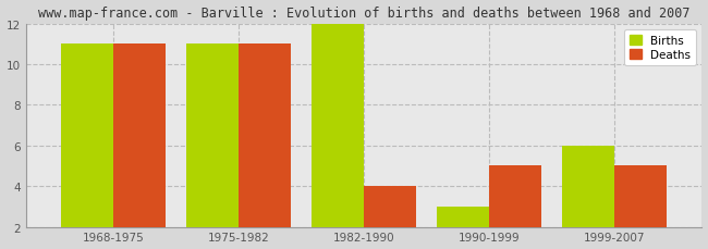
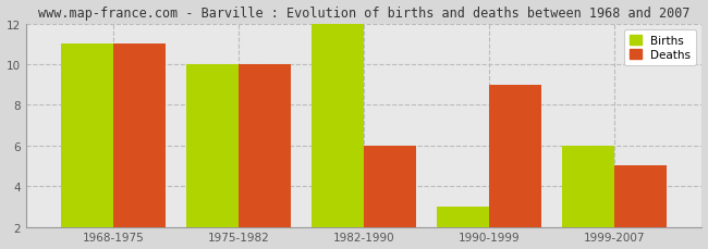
Births/1975-1982: 11 -> 10
Deaths/1975-1982: 11 -> 10
Deaths/1982-1990: 4 -> 6
Deaths/1990-1999: 5 -> 9
